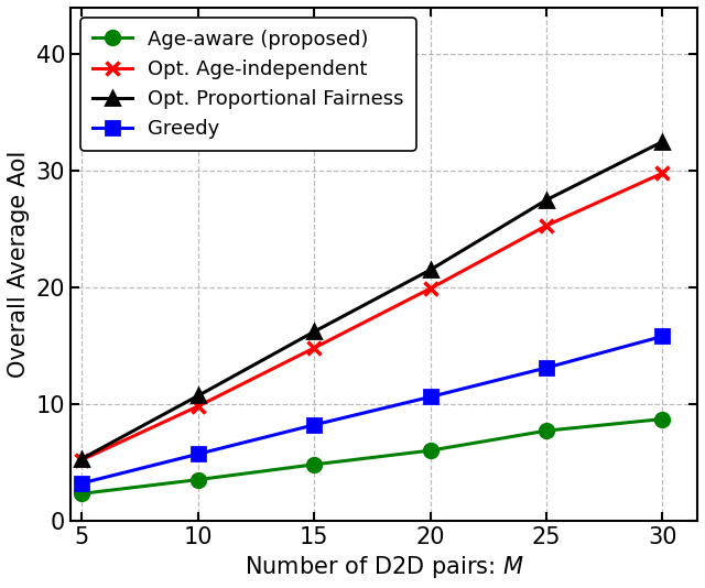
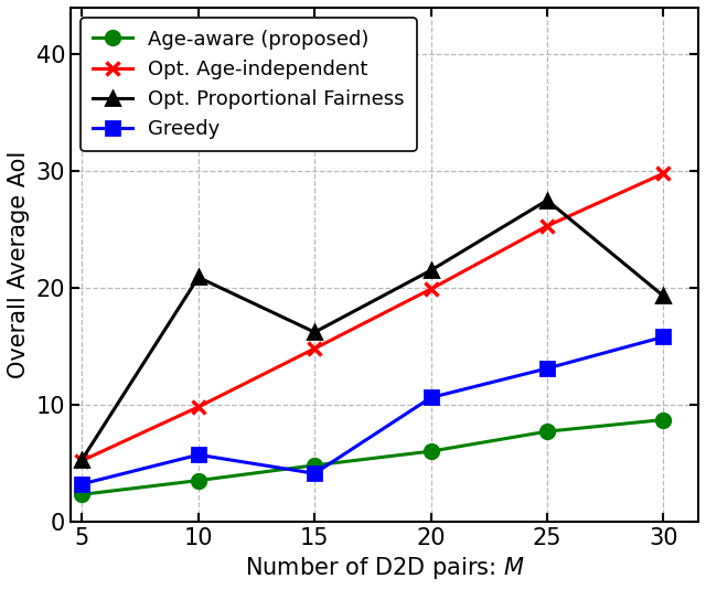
Opt. Proportional Fairness/10: 10.7 -> 20.9
Greedy/15: 8.2 -> 4.1
Opt. Proportional Fairness/30: 32.5 -> 19.3
